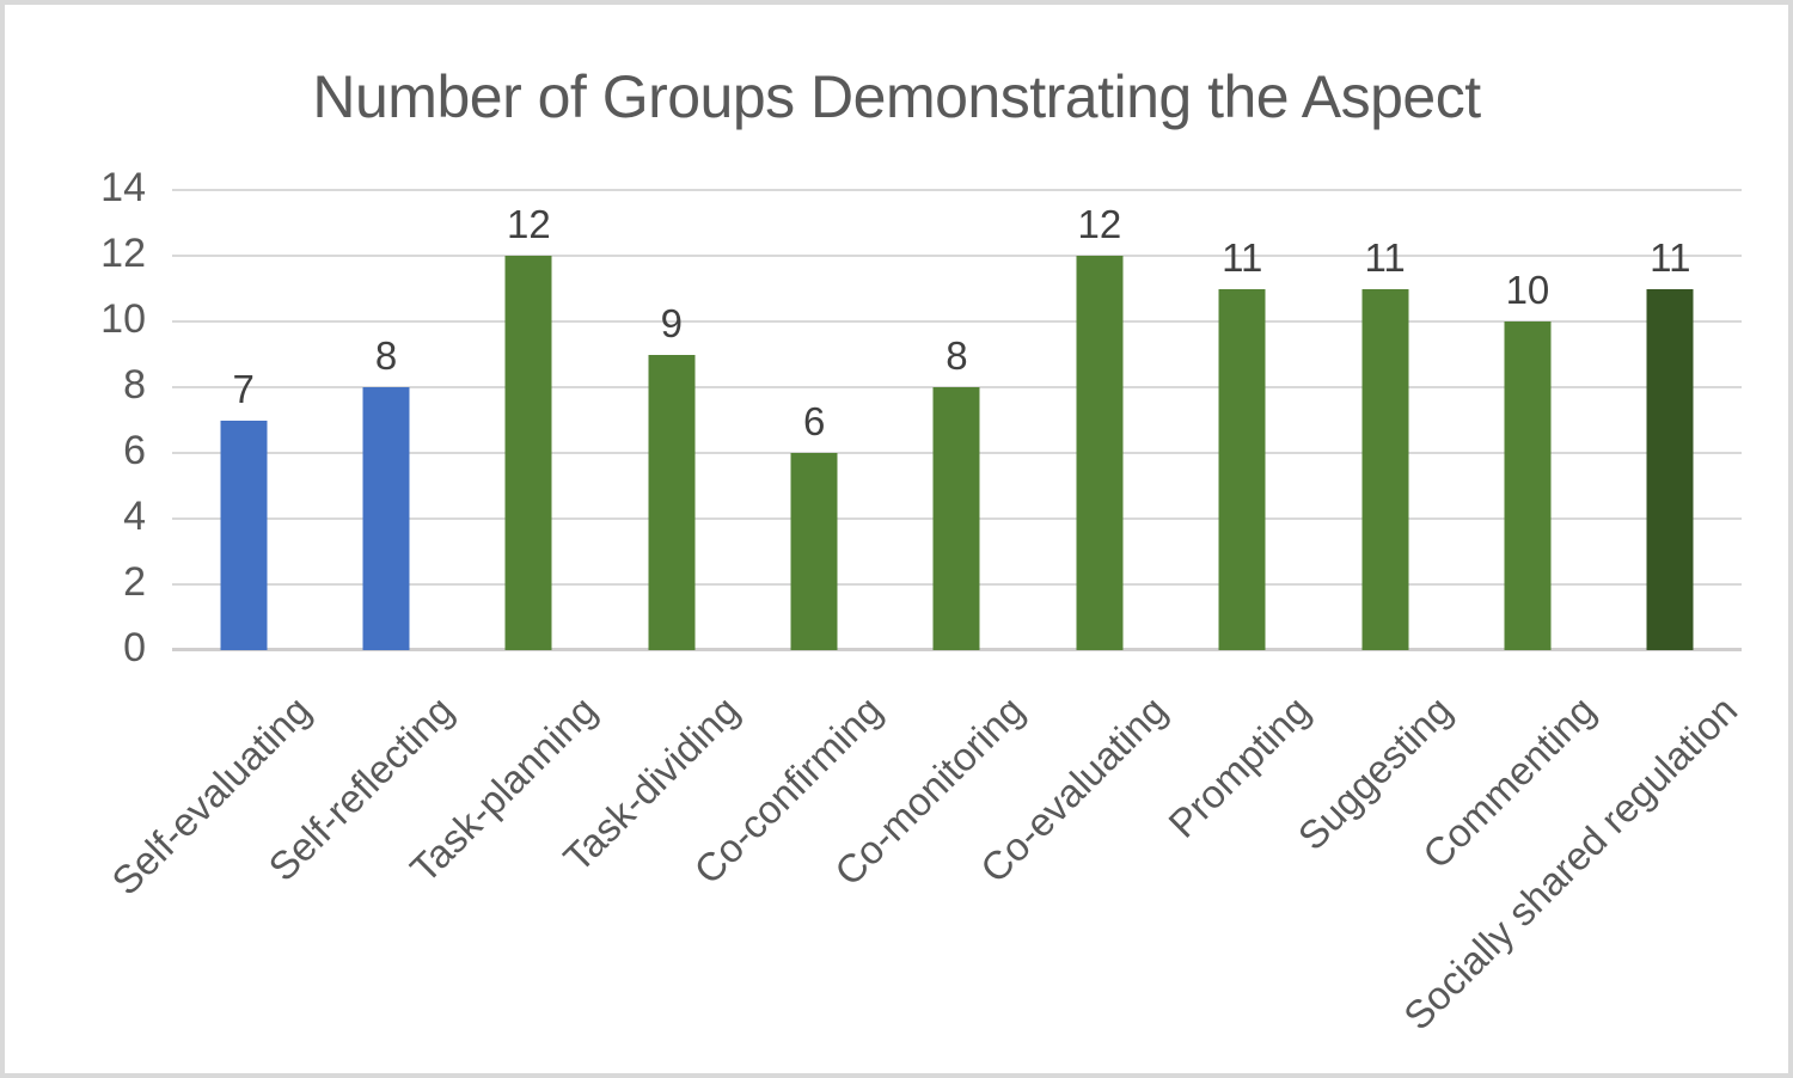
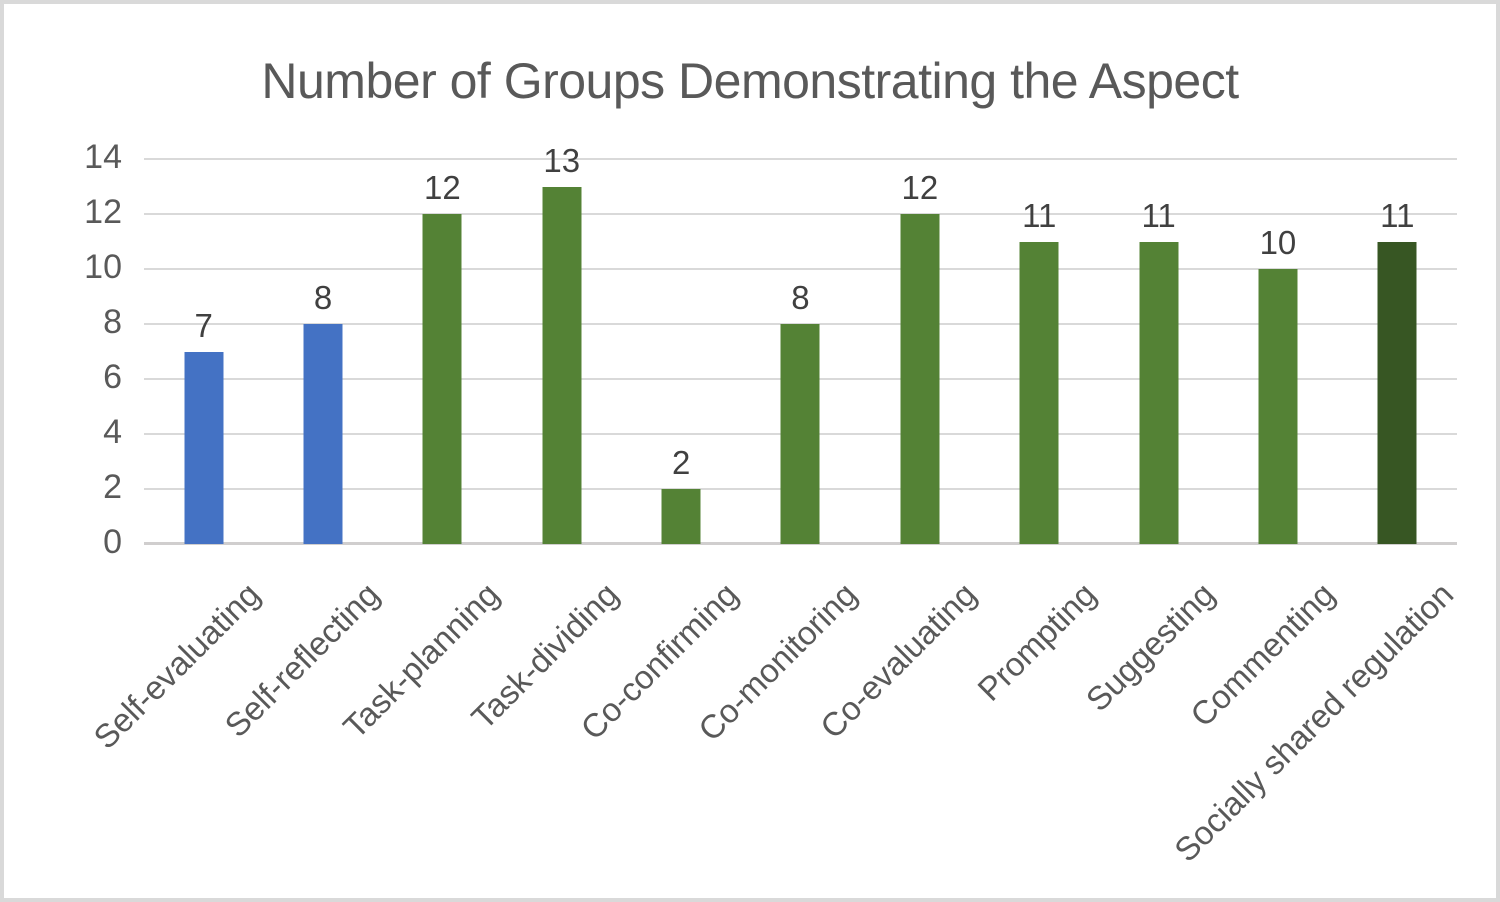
Task-dividing: 9 -> 13
Co-confirming: 6 -> 2
